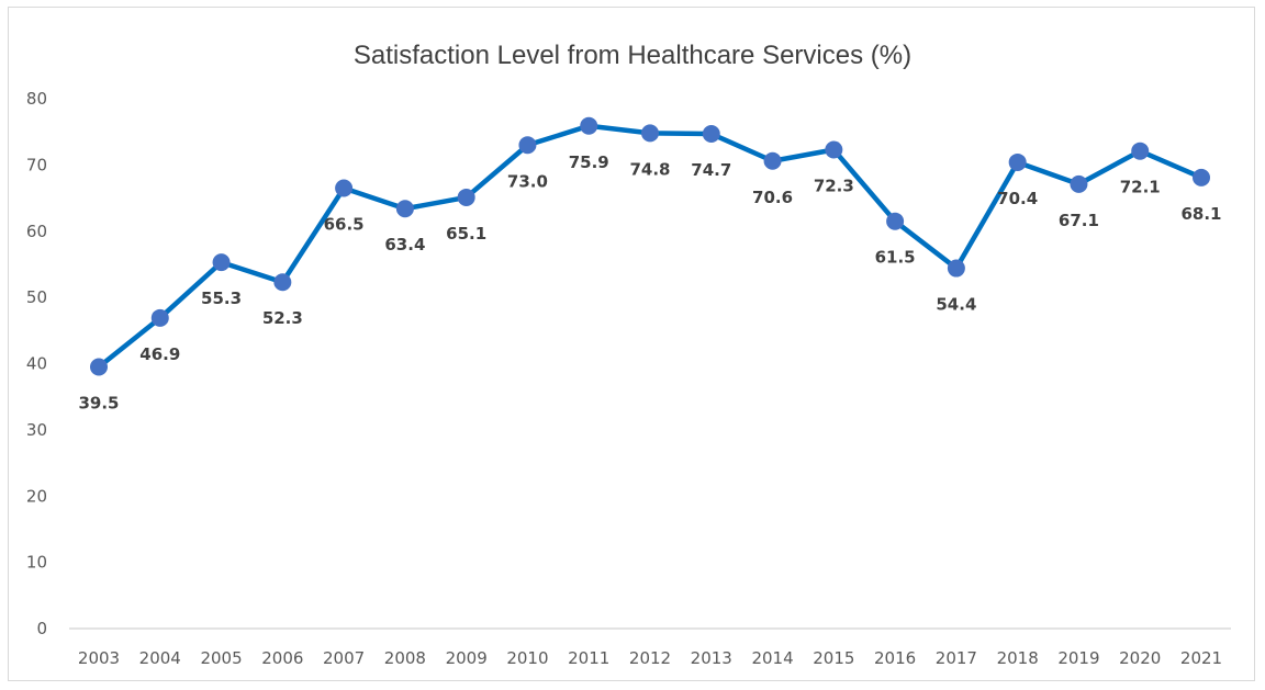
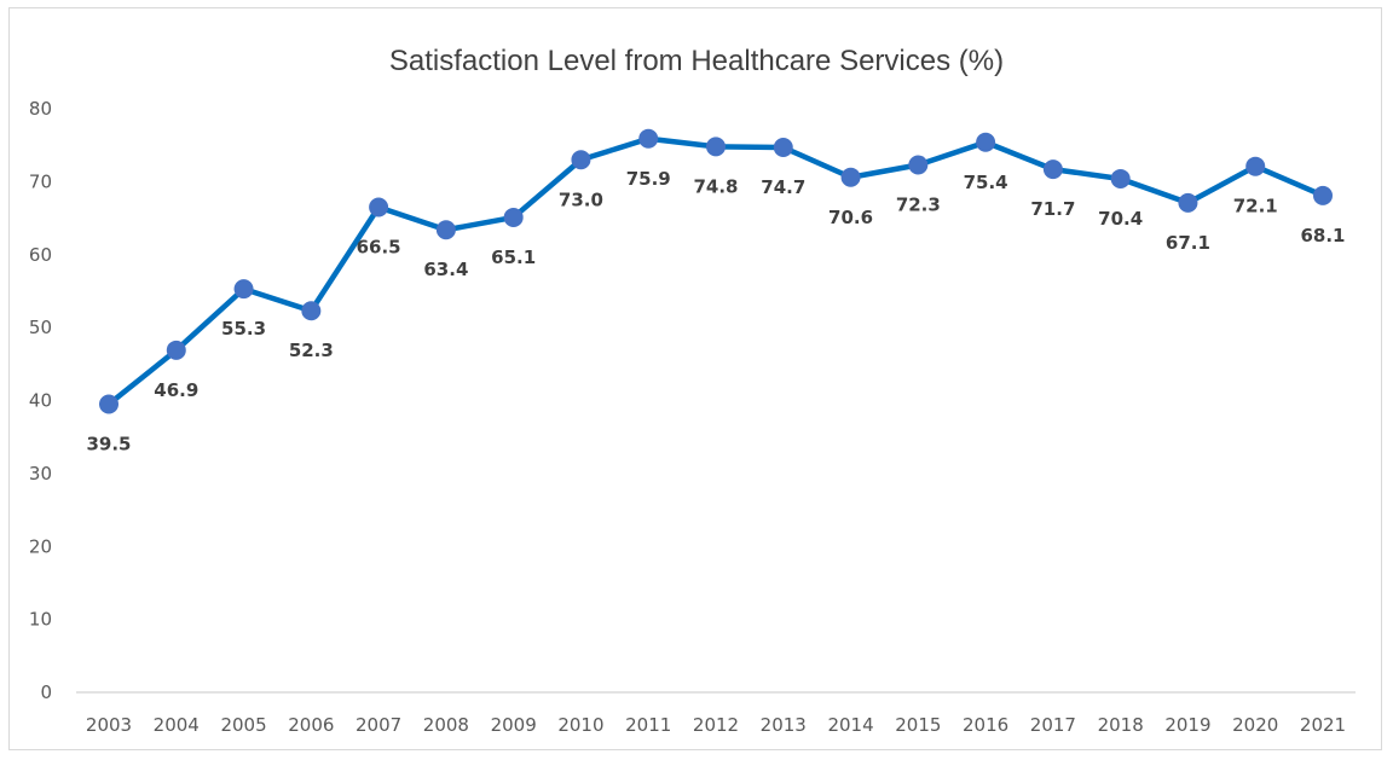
2016: 61.5 -> 75.4
2017: 54.4 -> 71.7
